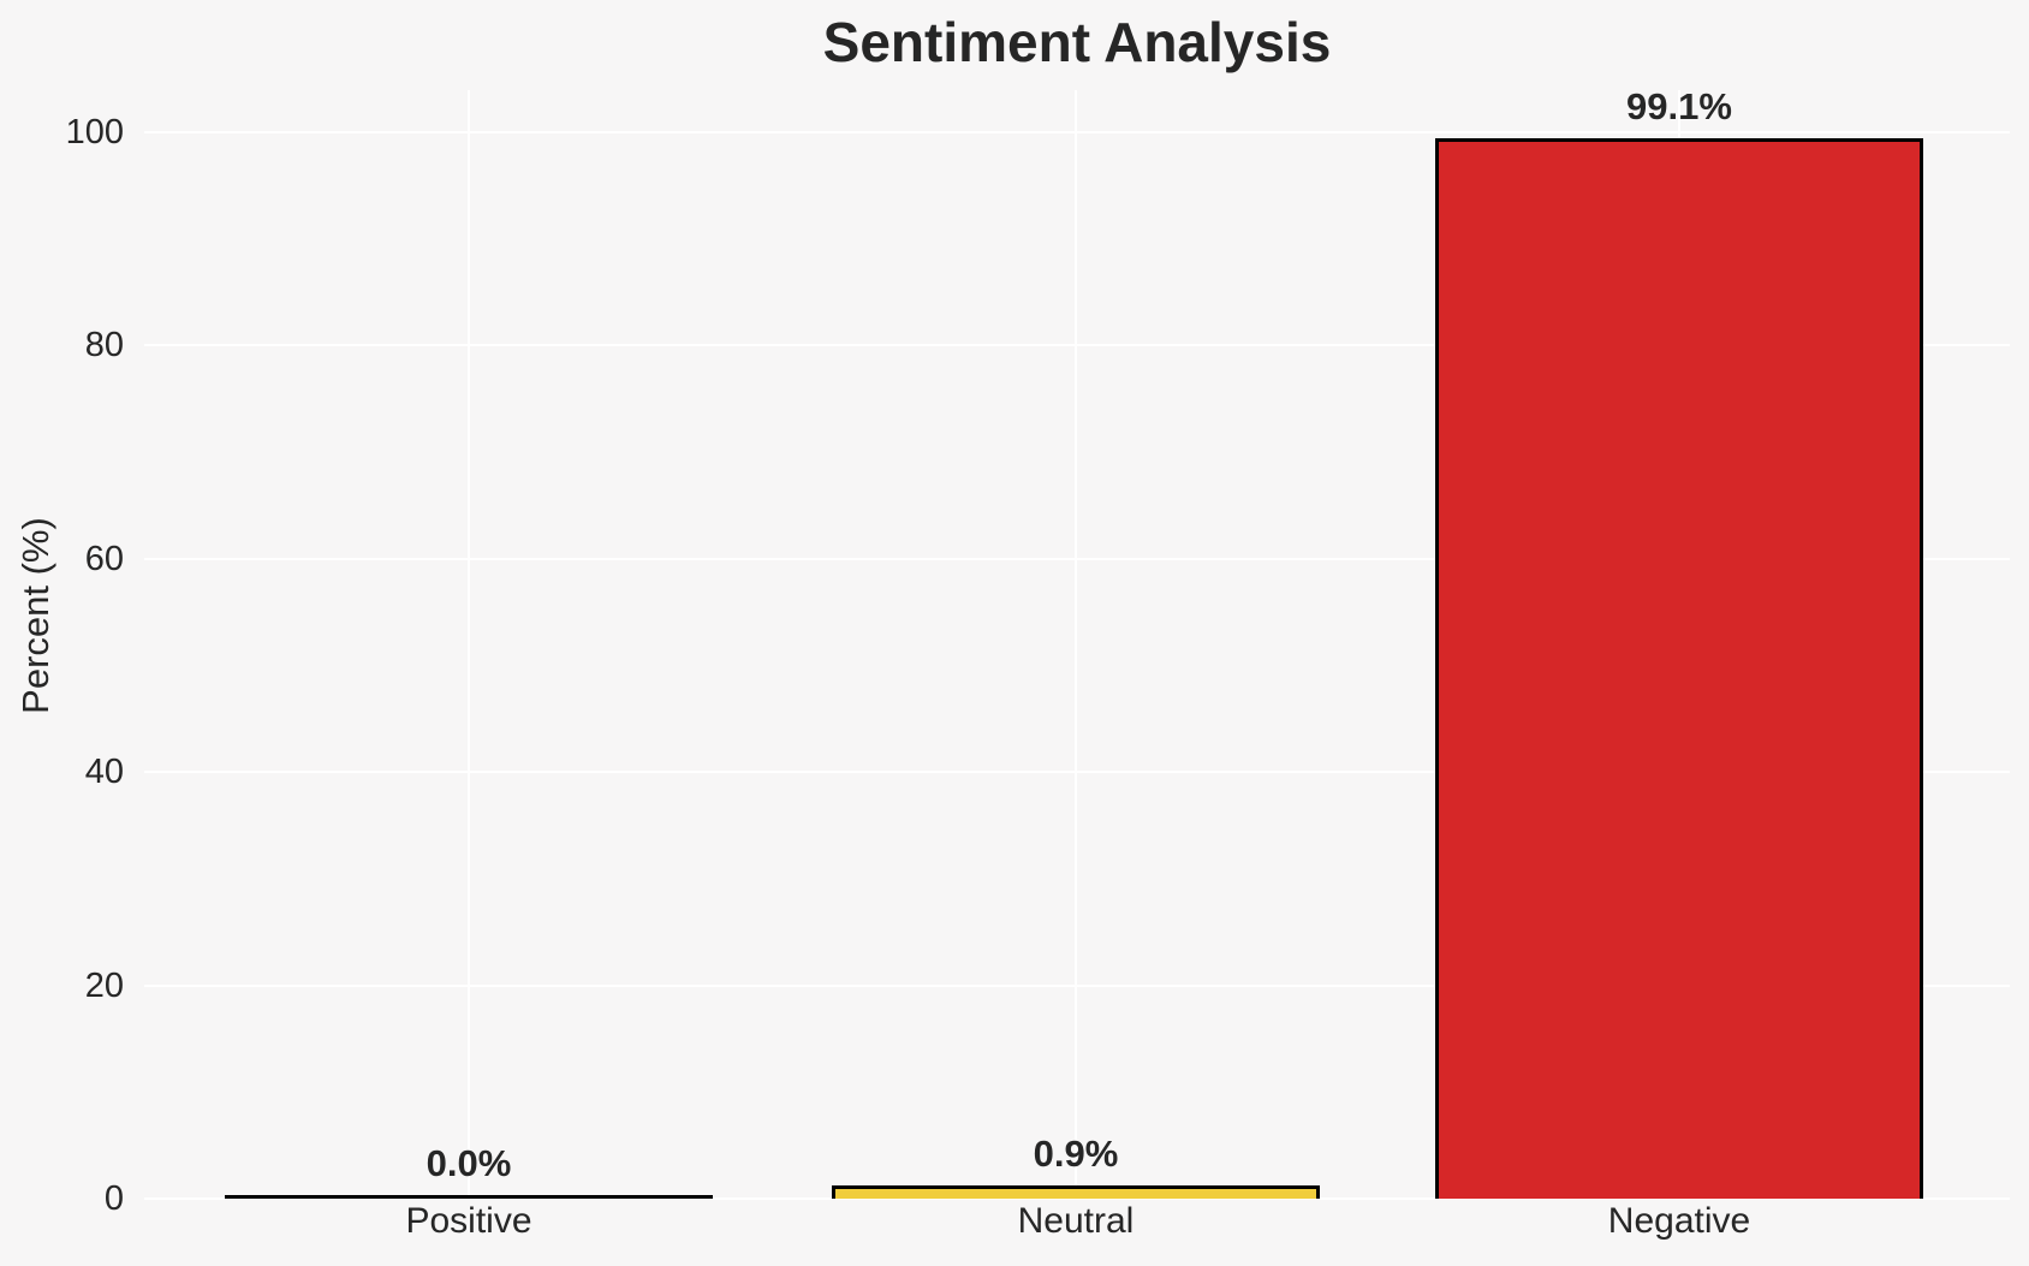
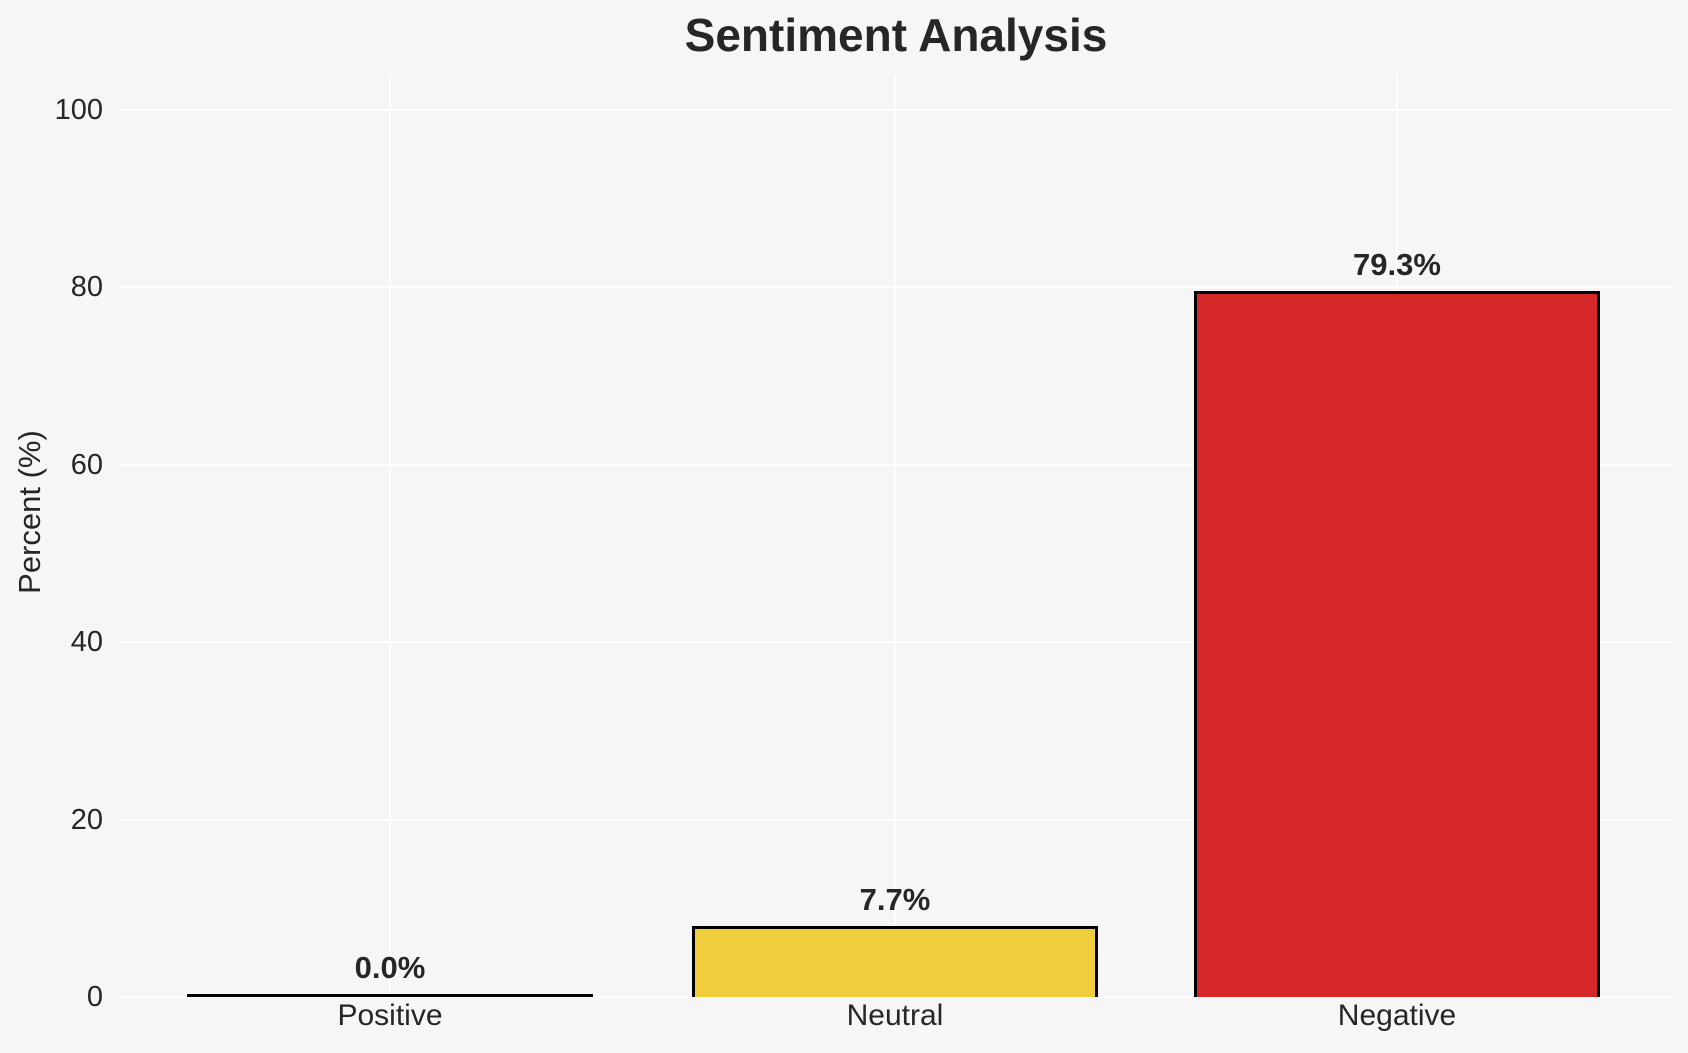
Neutral: 0.9% -> 7.7%
Negative: 99.1% -> 79.3%
